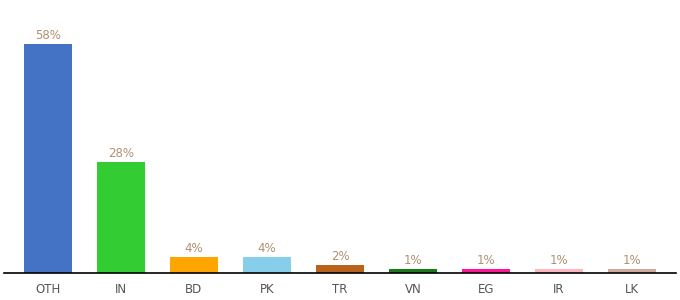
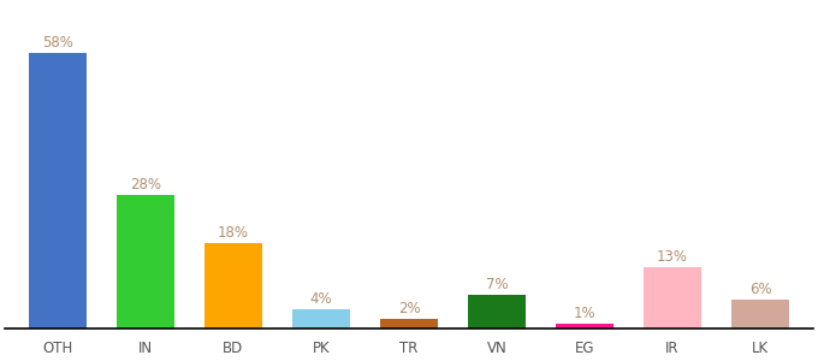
BD: 4% -> 18%
VN: 1% -> 7%
IR: 1% -> 13%
LK: 1% -> 6%
